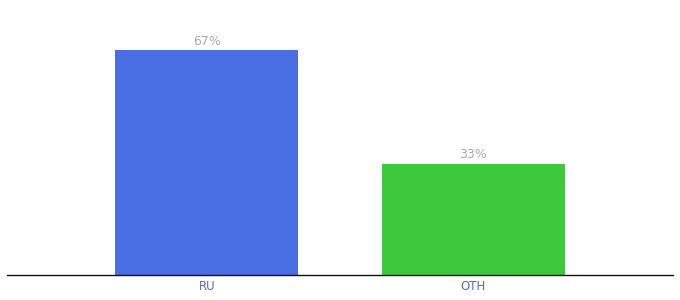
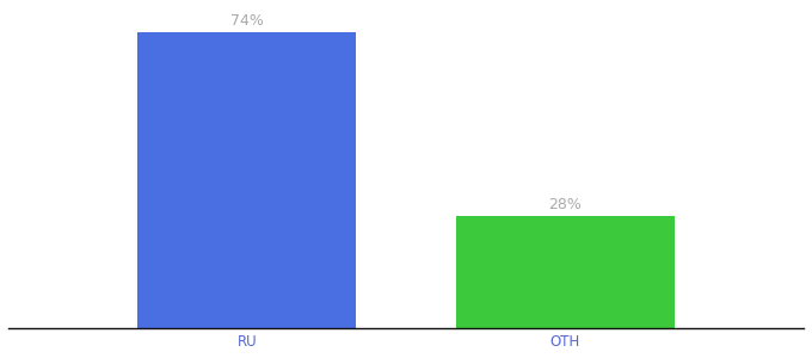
RU: 67% -> 74%
OTH: 33% -> 28%
